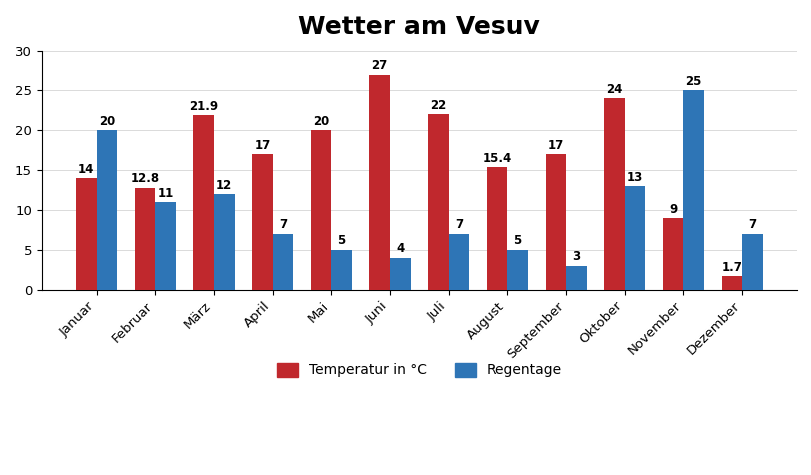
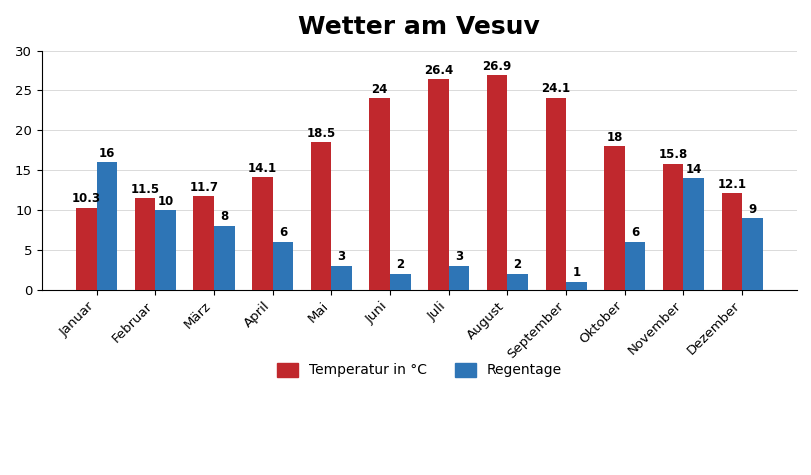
Temperatur in °C/Januar: 14 -> 10.3
Regentage/Januar: 20 -> 16
Temperatur in °C/Februar: 12.8 -> 11.5
Regentage/Februar: 11 -> 10
Temperatur in °C/März: 21.9 -> 11.7
Regentage/März: 12 -> 8
Temperatur in °C/April: 17 -> 14.1
Regentage/April: 7 -> 6
Temperatur in °C/Mai: 20 -> 18.5
Regentage/Mai: 5 -> 3
Temperatur in °C/Juni: 27 -> 24
Regentage/Juni: 4 -> 2
Temperatur in °C/Juli: 22 -> 26.4
Regentage/Juli: 7 -> 3
Temperatur in °C/August: 15.4 -> 26.9
Regentage/August: 5 -> 2
Temperatur in °C/September: 17 -> 24.1
Regentage/September: 3 -> 1
Temperatur in °C/Oktober: 24 -> 18
Regentage/Oktober: 13 -> 6
Temperatur in °C/November: 9 -> 15.8
Regentage/November: 25 -> 14
Temperatur in °C/Dezember: 1.7 -> 12.1
Regentage/Dezember: 7 -> 9
